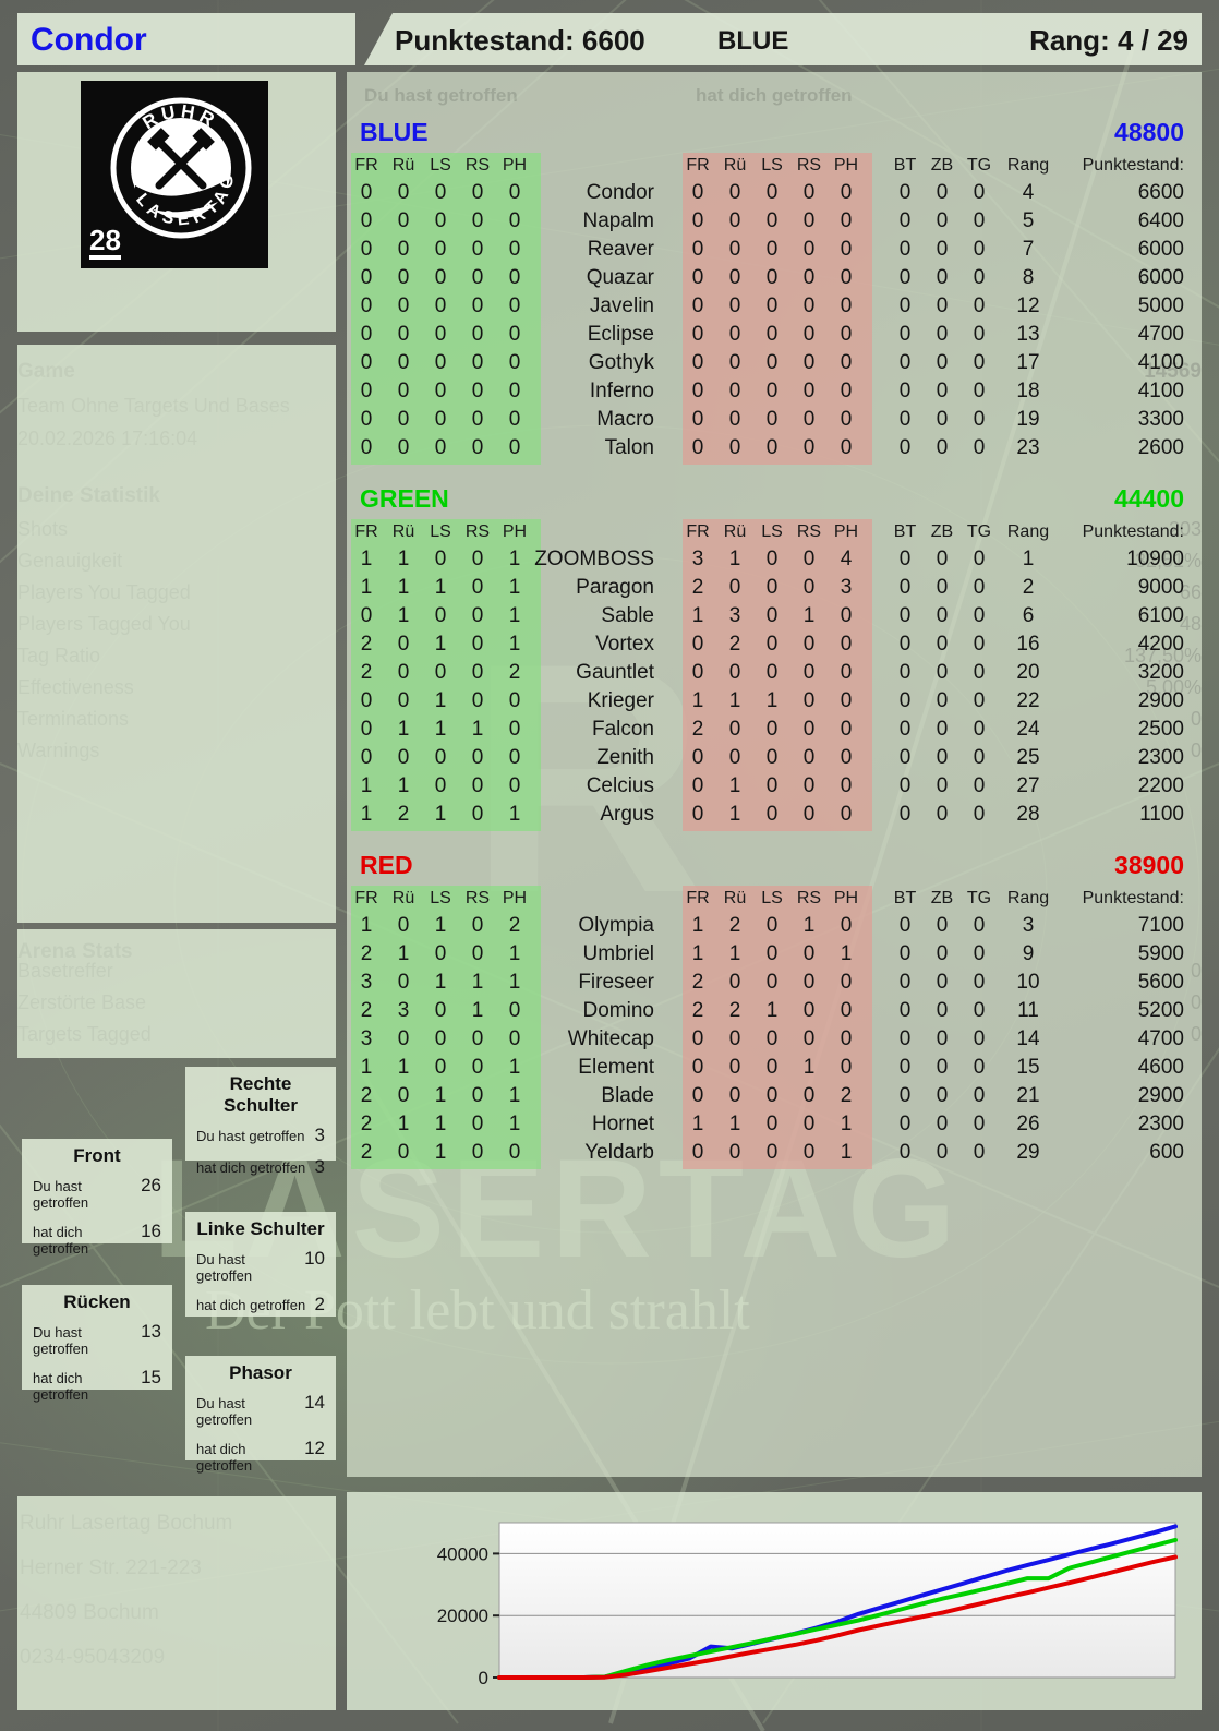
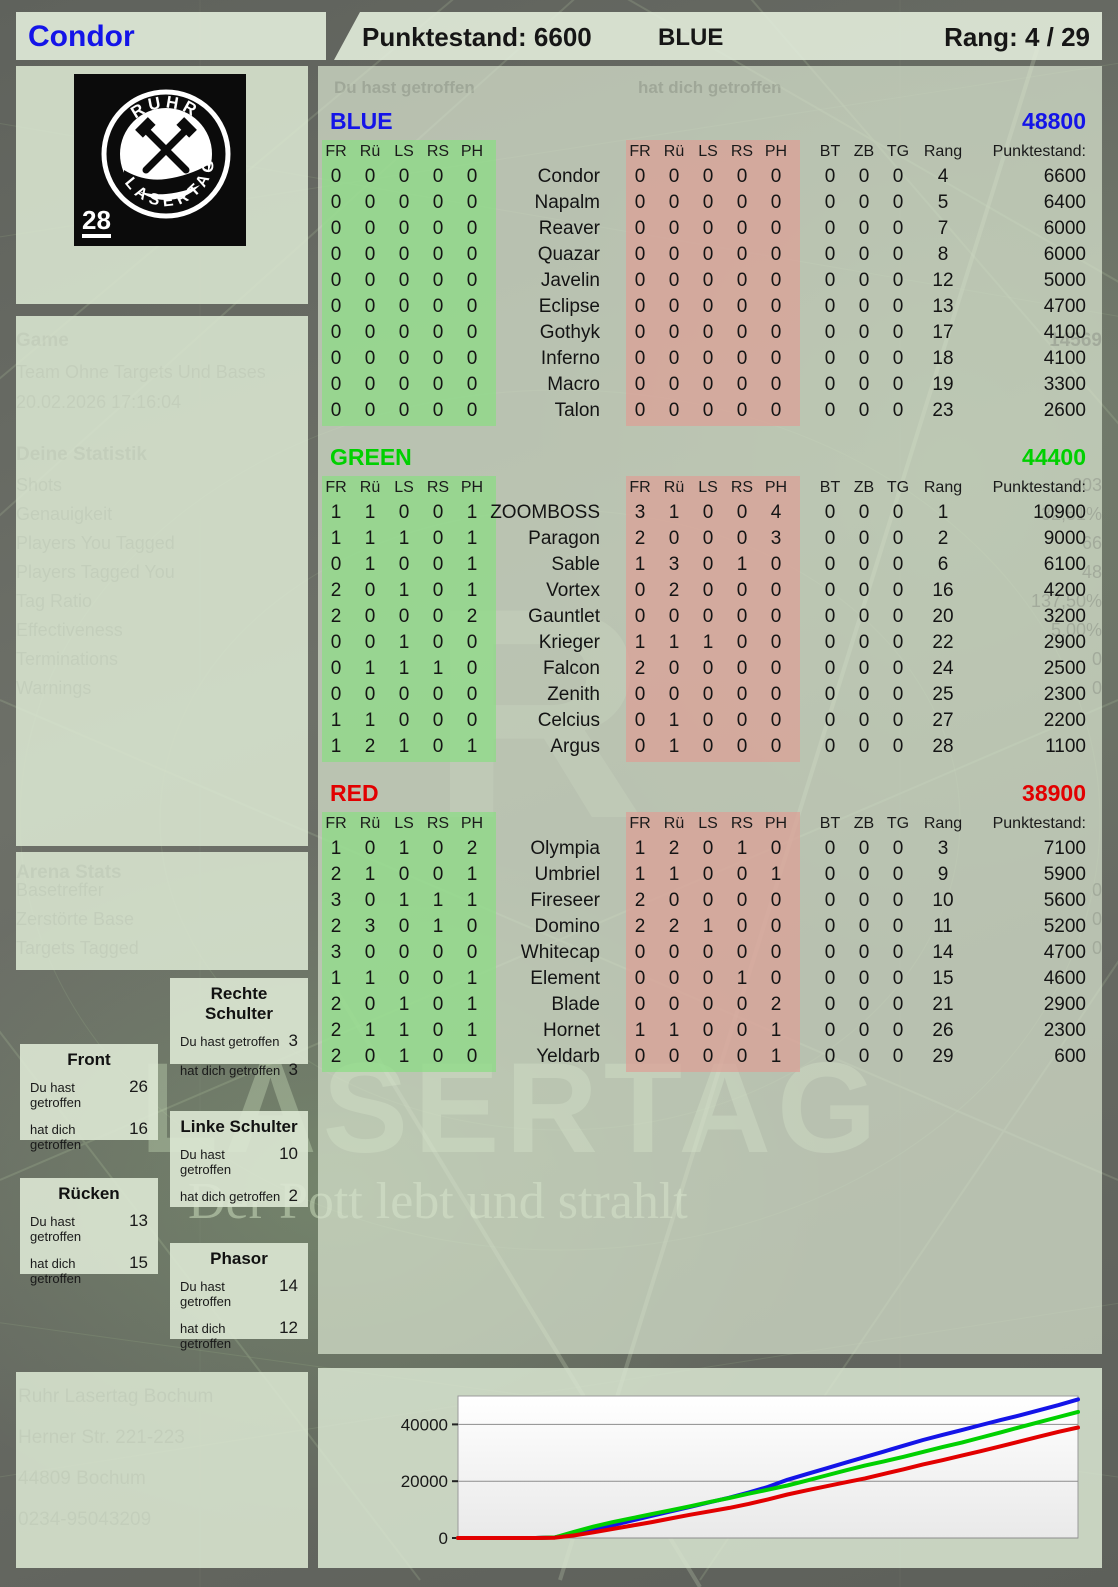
BLUE/10: 10000 -> 8000
GREEN/26: 32000 -> 34000
